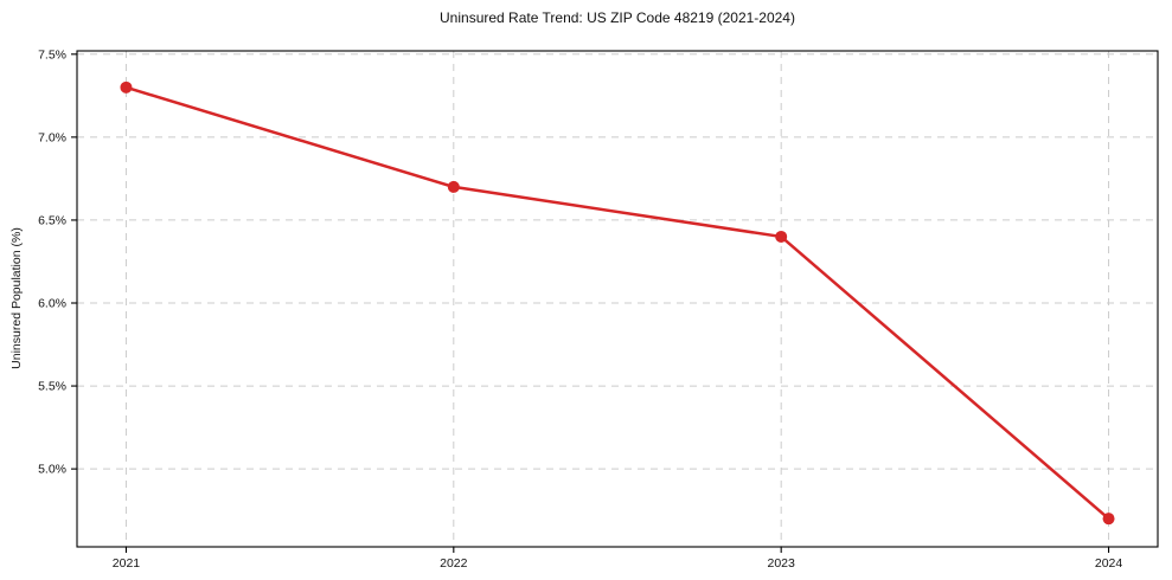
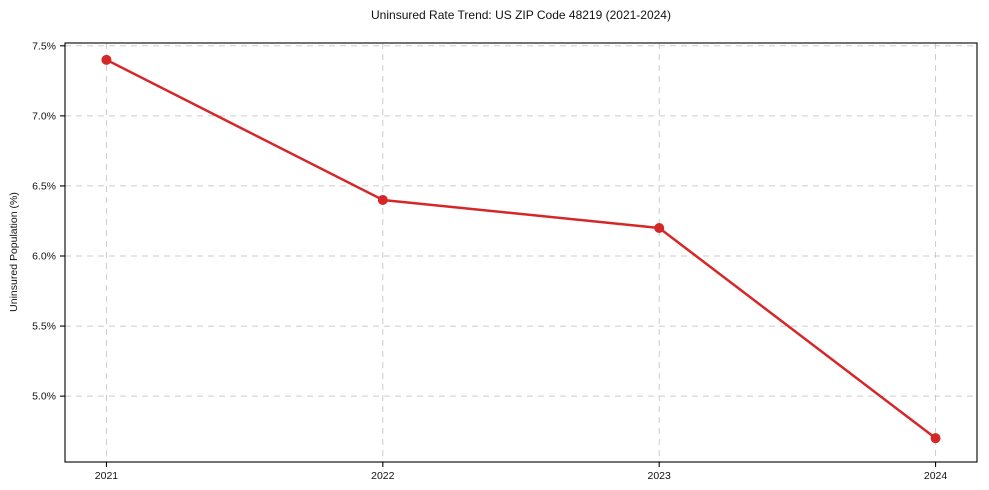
2021: 7.3% -> 7.4%
2022: 6.7% -> 6.4%
2023: 6.4% -> 6.2%
